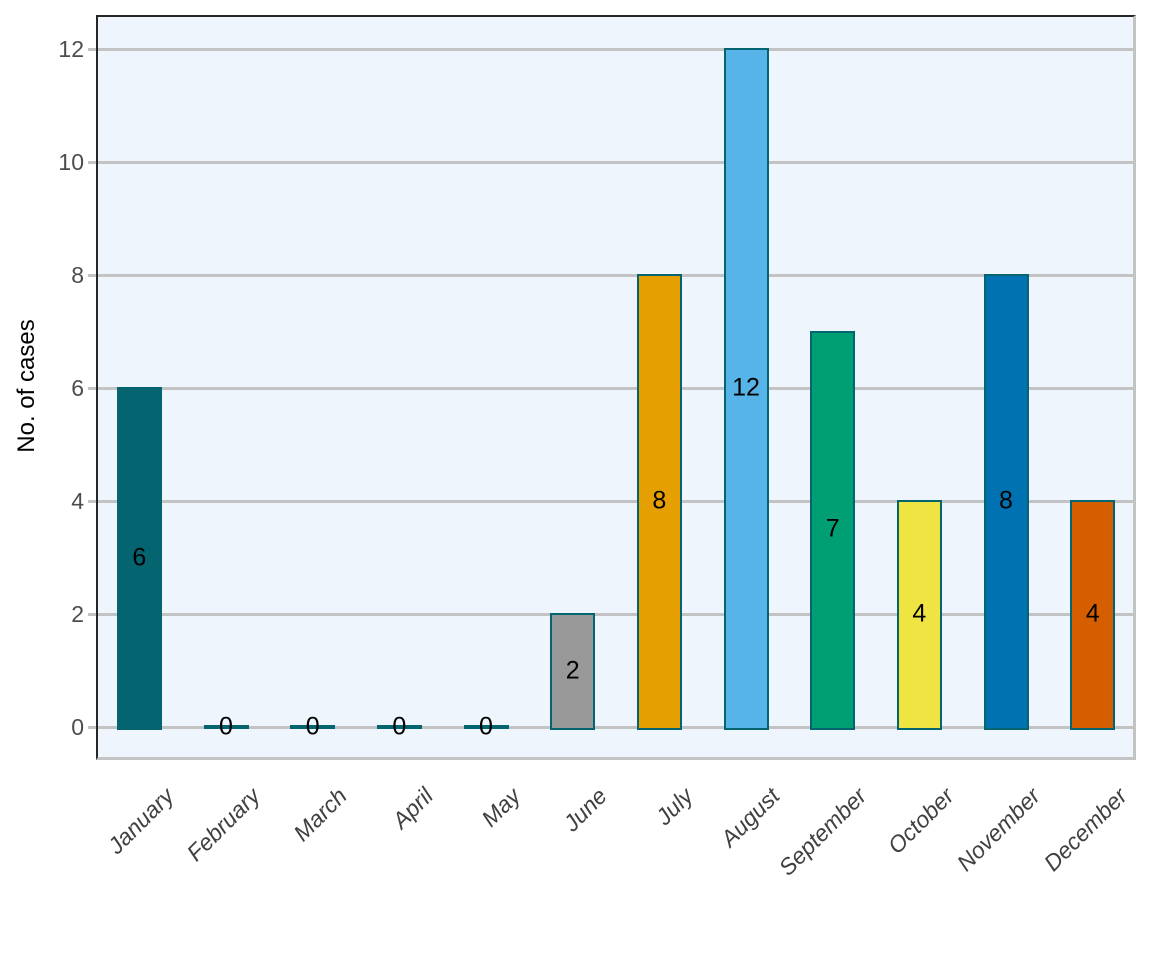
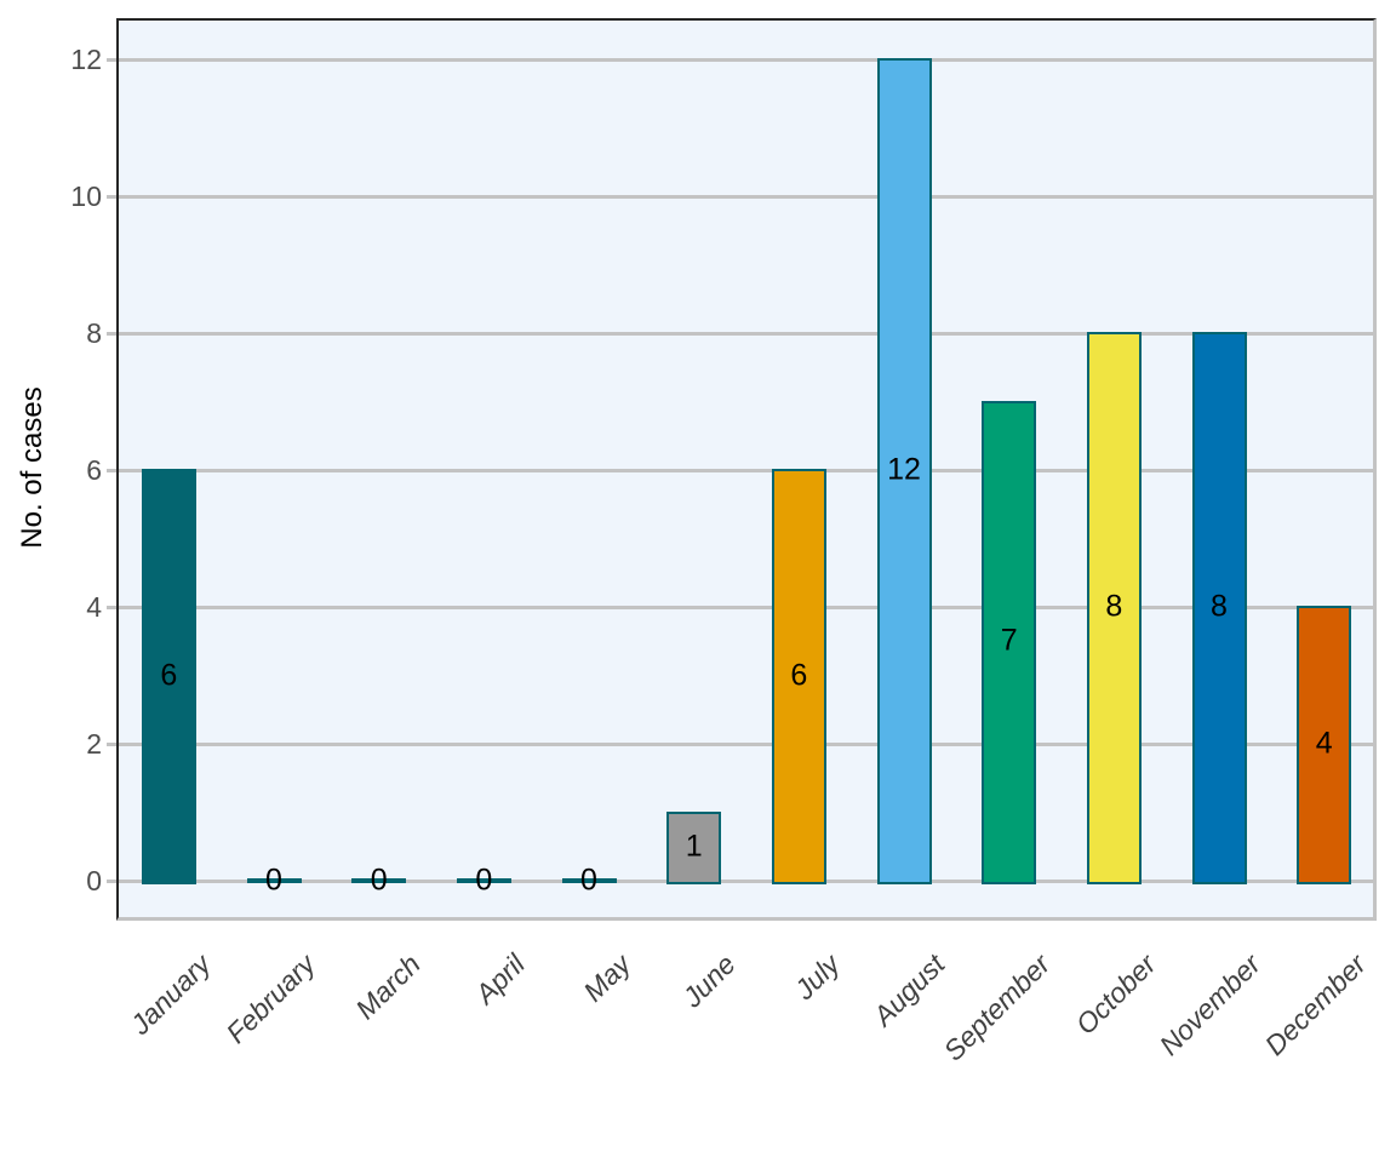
June: 2 -> 1
July: 8 -> 6
October: 4 -> 8
